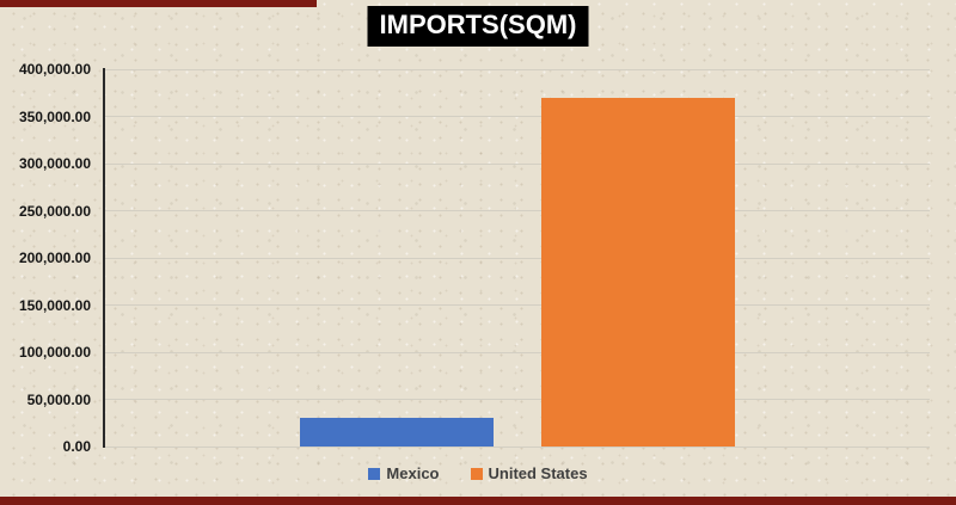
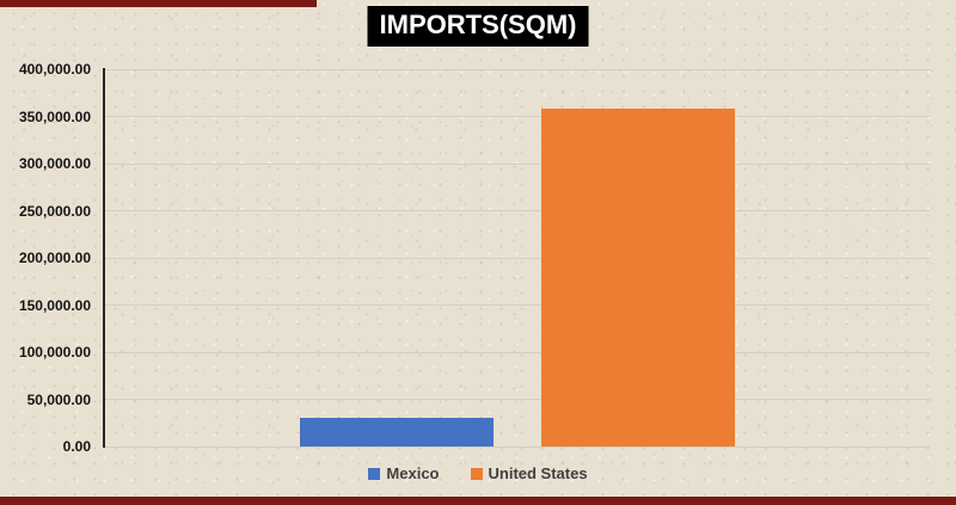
United States: 370000 -> 360000
